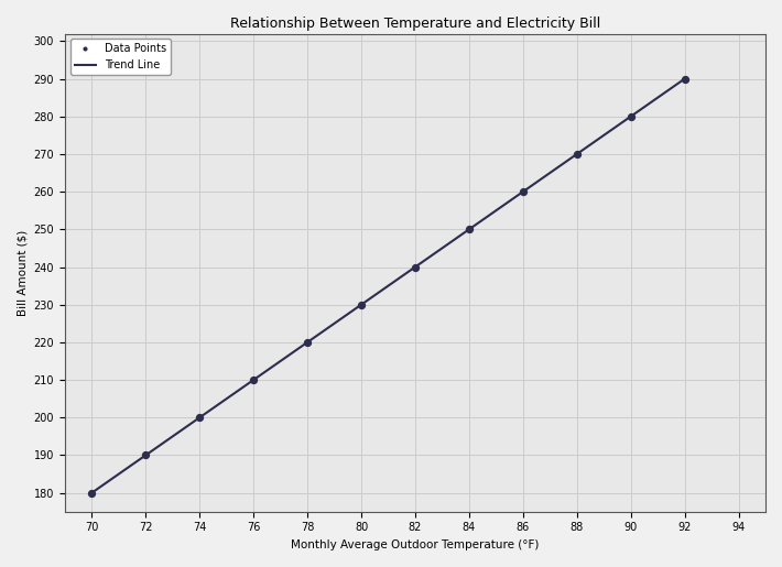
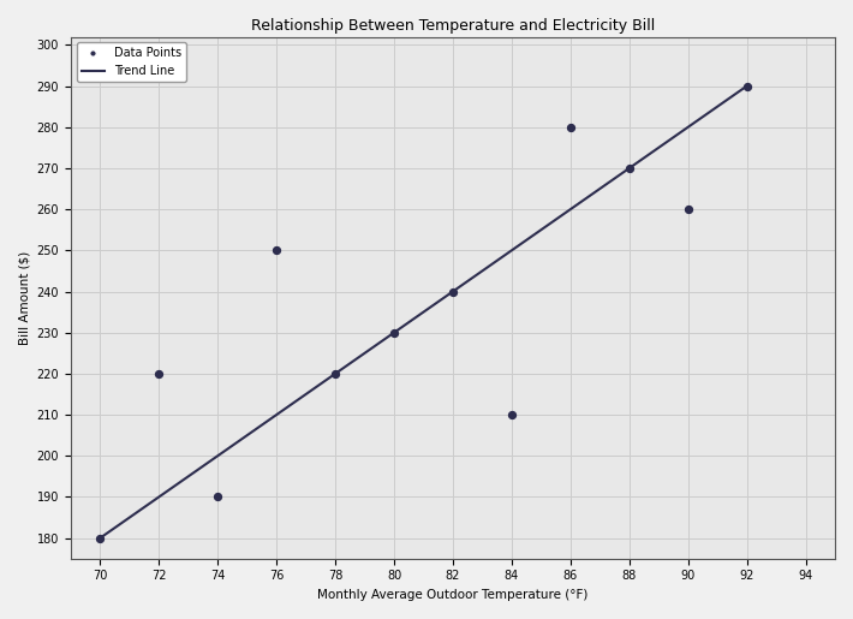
72: 190 -> 220
74: 200 -> 190
76: 210 -> 250
84: 250 -> 210
86: 260 -> 280
90: 280 -> 260
